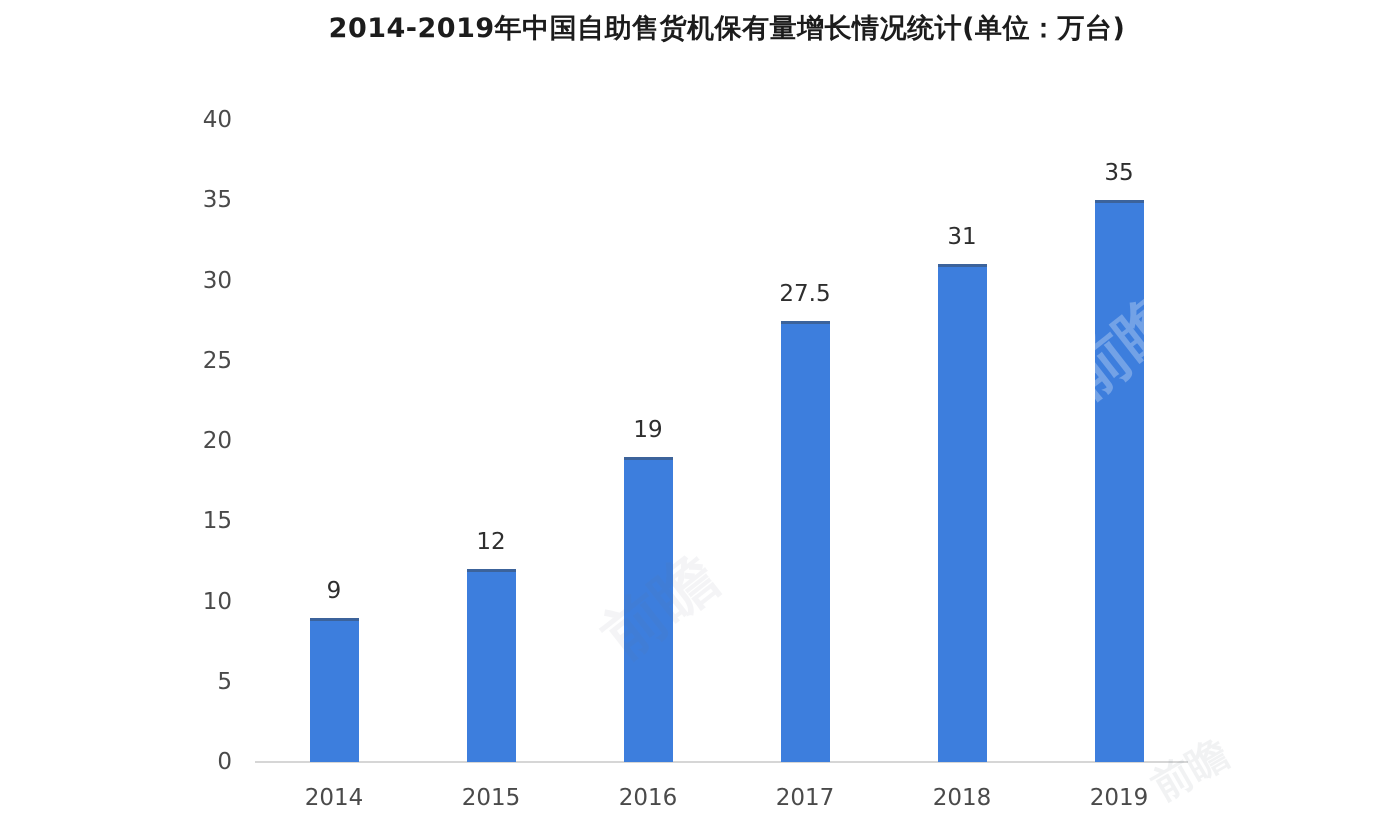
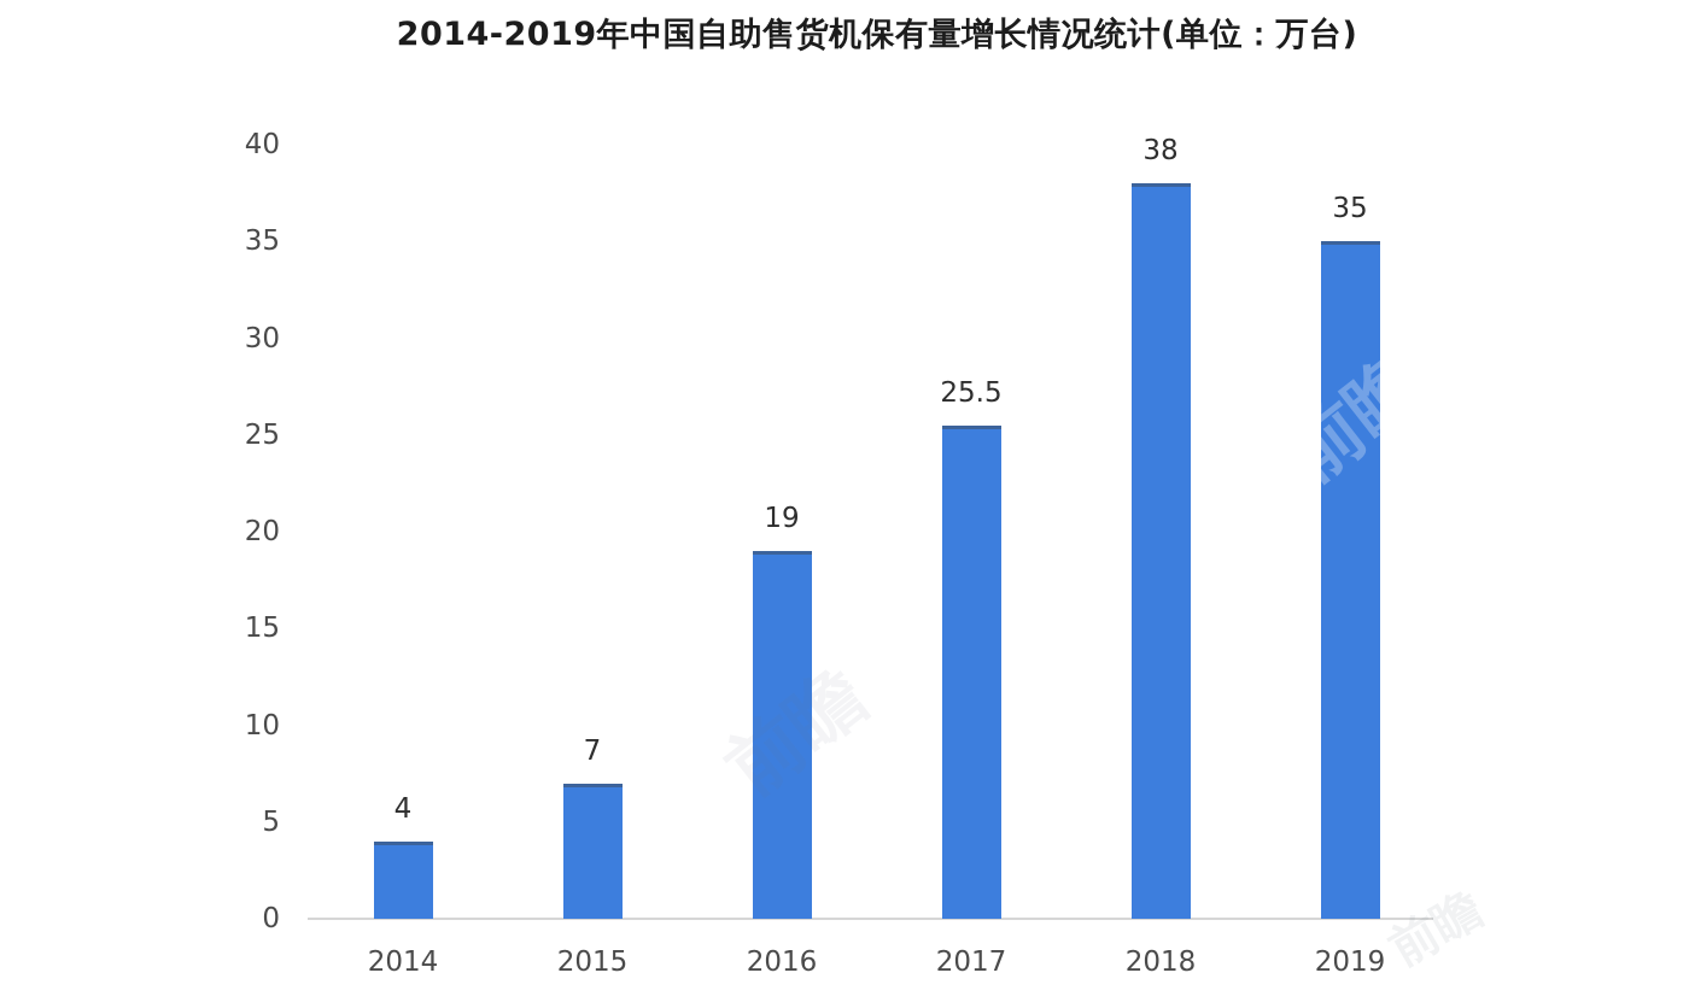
2014: 9 -> 4
2015: 12 -> 7
2017: 27.5 -> 25.5
2018: 31 -> 38
